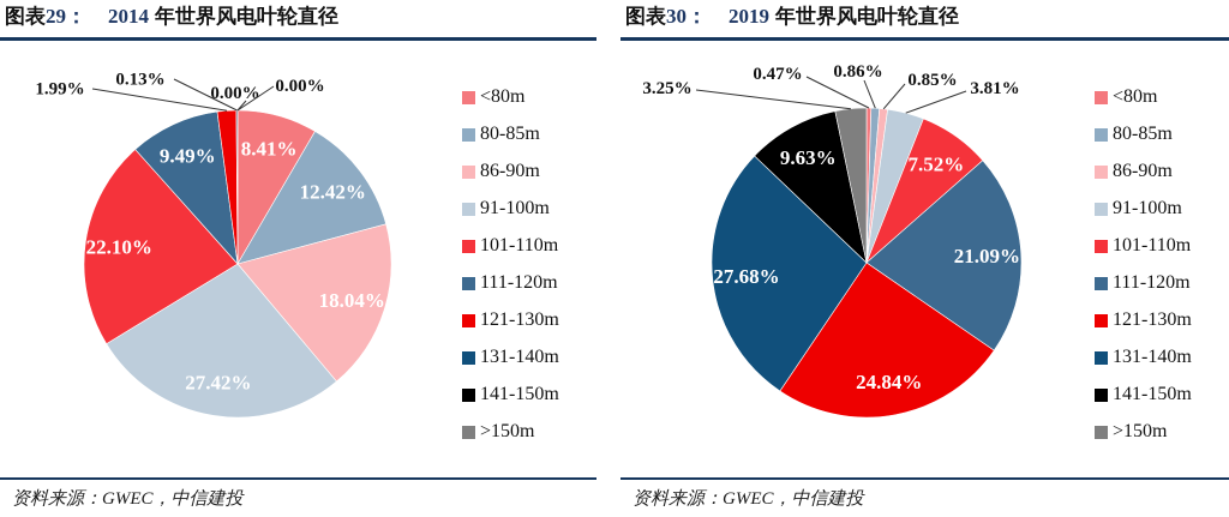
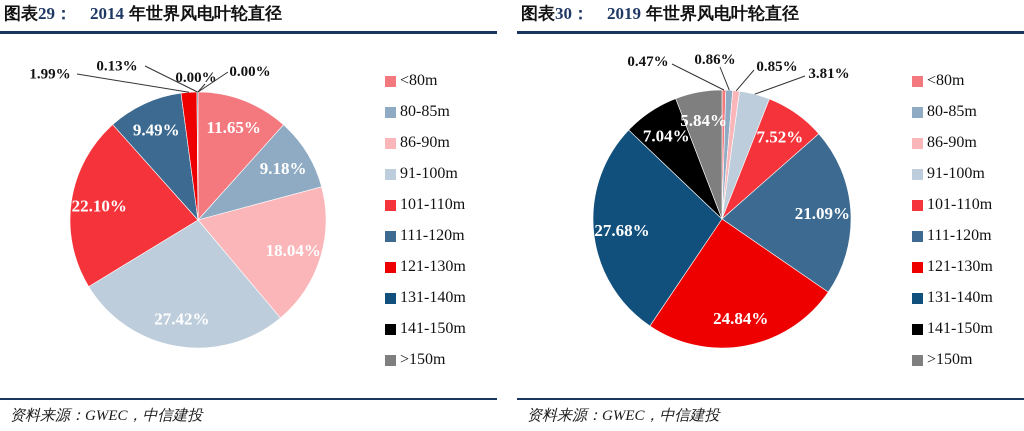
2014 年世界风电叶轮直径/<80m: 8.41% -> 11.65%
2014 年世界风电叶轮直径/80-85m: 12.42% -> 9.18%
2019 年世界风电叶轮直径/141-150m: 9.63% -> 7.04%
2019 年世界风电叶轮直径/>150m: 3.25% -> 5.84%
